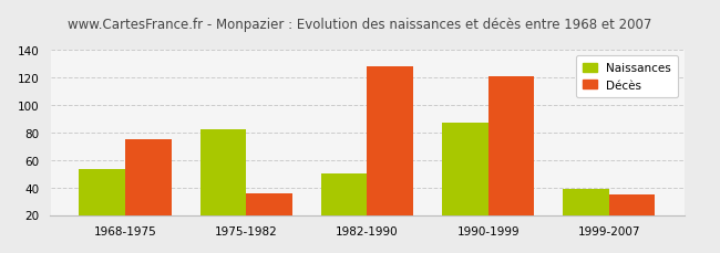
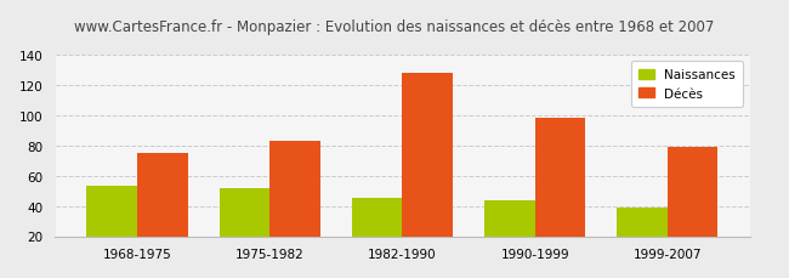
Naissances/1975-1982: 82 -> 52
Décès/1975-1982: 36 -> 83
Naissances/1982-1990: 50 -> 45
Naissances/1990-1999: 87 -> 44
Décès/1990-1999: 121 -> 98
Décès/1999-2007: 35 -> 79
